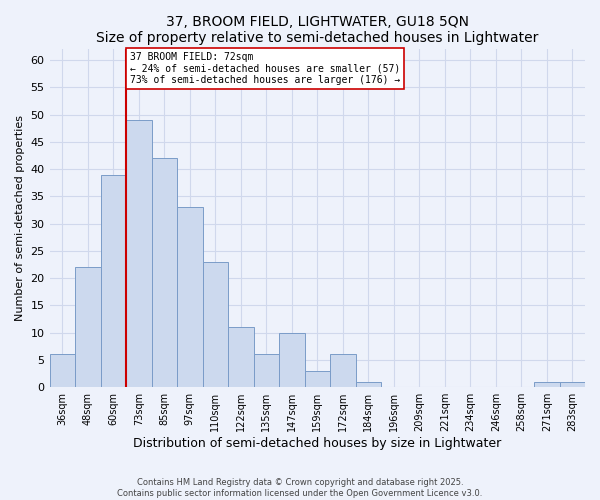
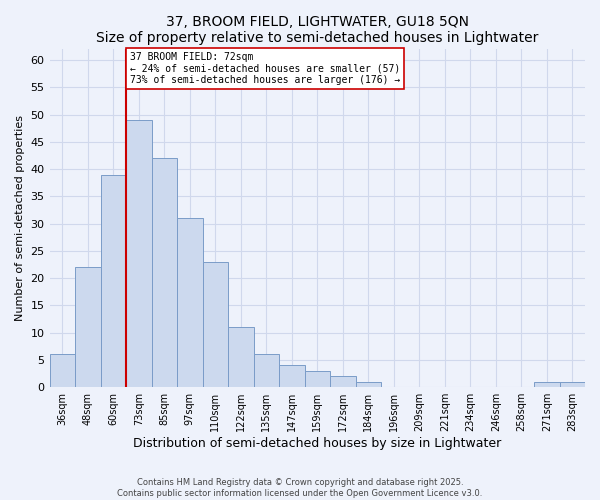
97sqm: 33 -> 31
147sqm: 10 -> 4
172sqm: 6 -> 2
